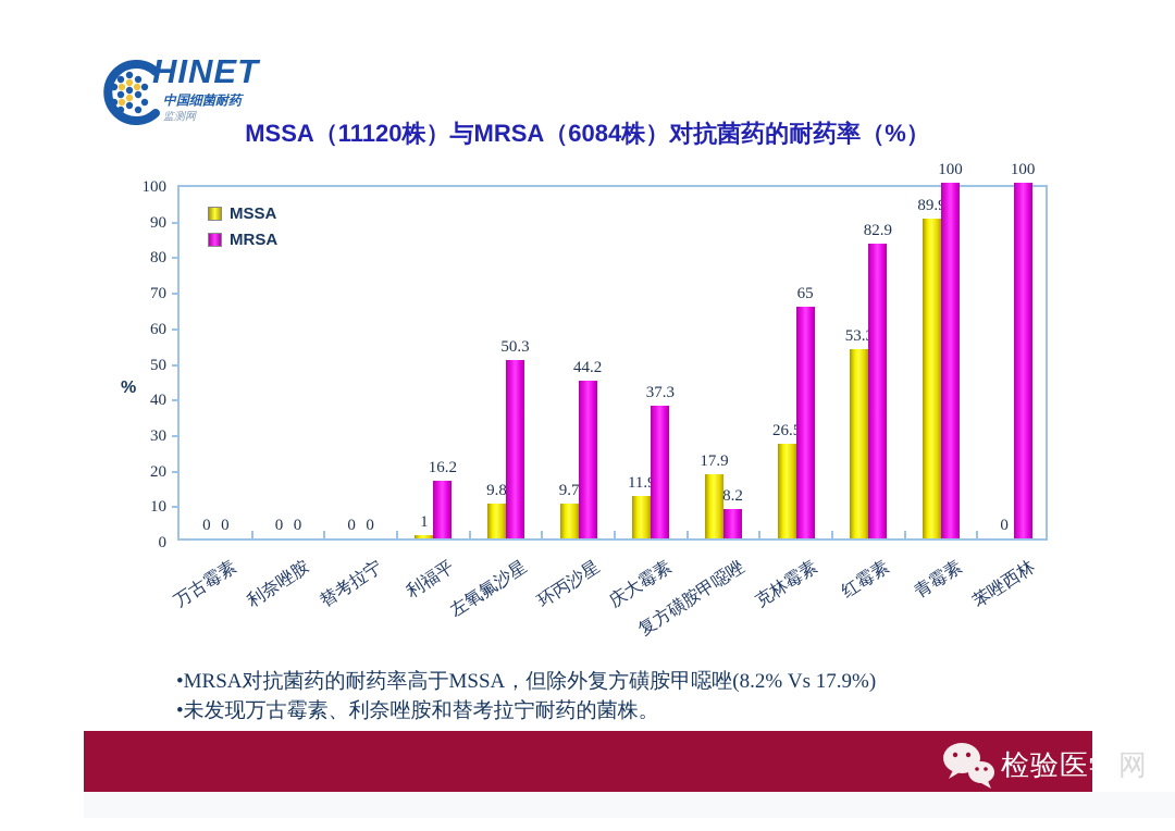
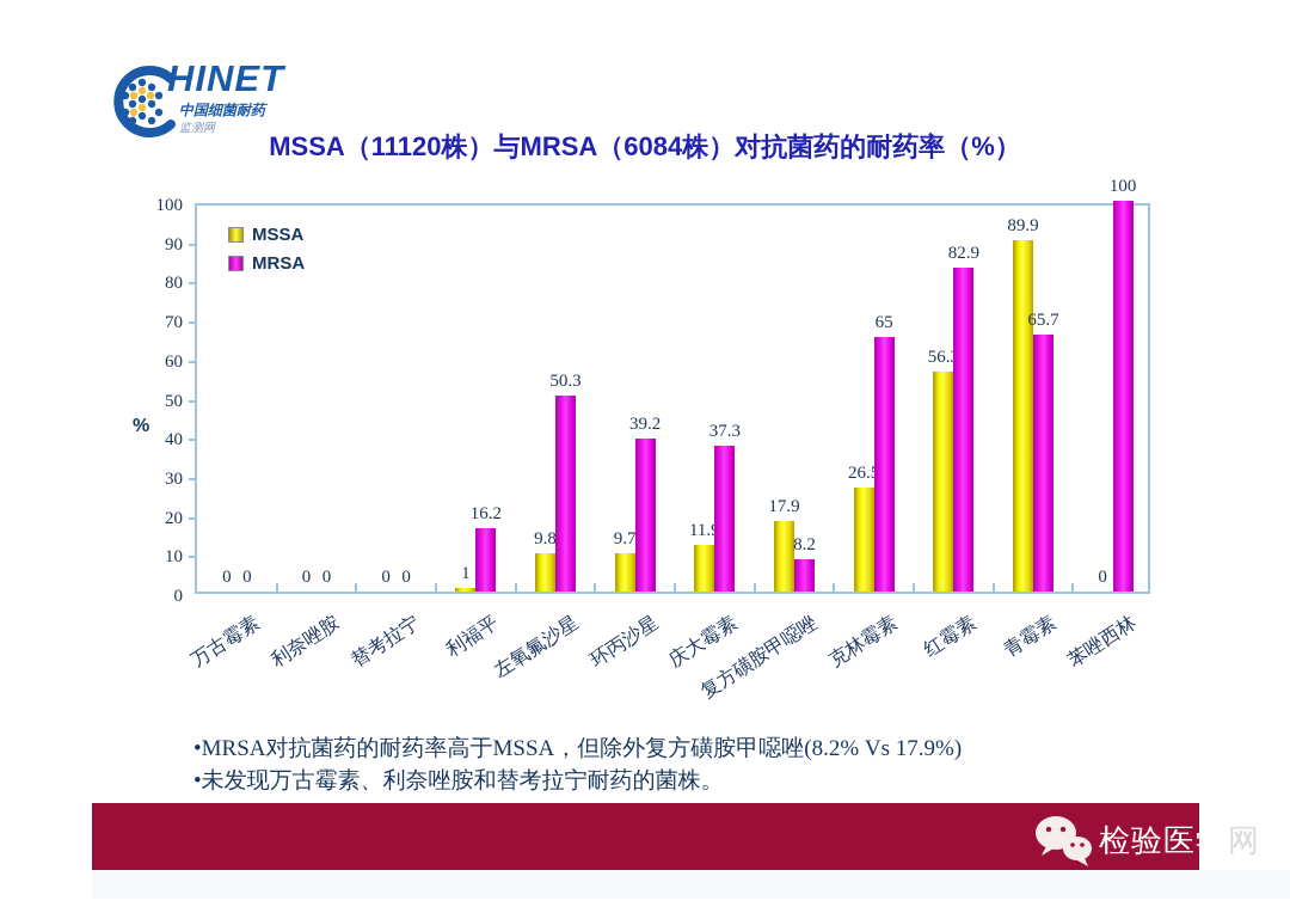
MRSA/环丙沙星: 44.2 -> 39.2
MSSA/红霉素: 53.3 -> 56.3
MRSA/青霉素: 100 -> 65.7
